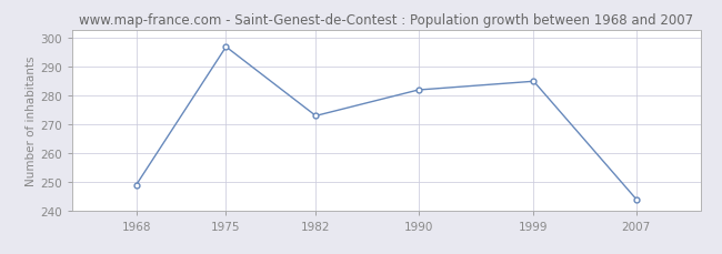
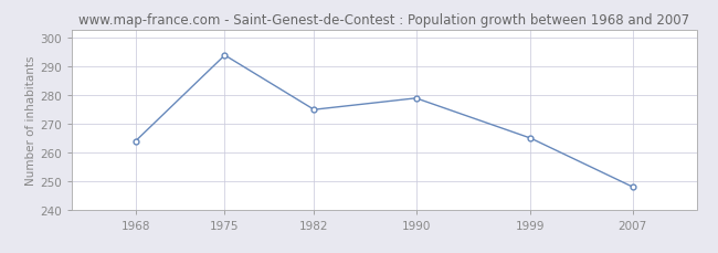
1968: 249 -> 264
1975: 297 -> 294
1982: 273 -> 275
1990: 282 -> 279
1999: 285 -> 265
2007: 244 -> 248
